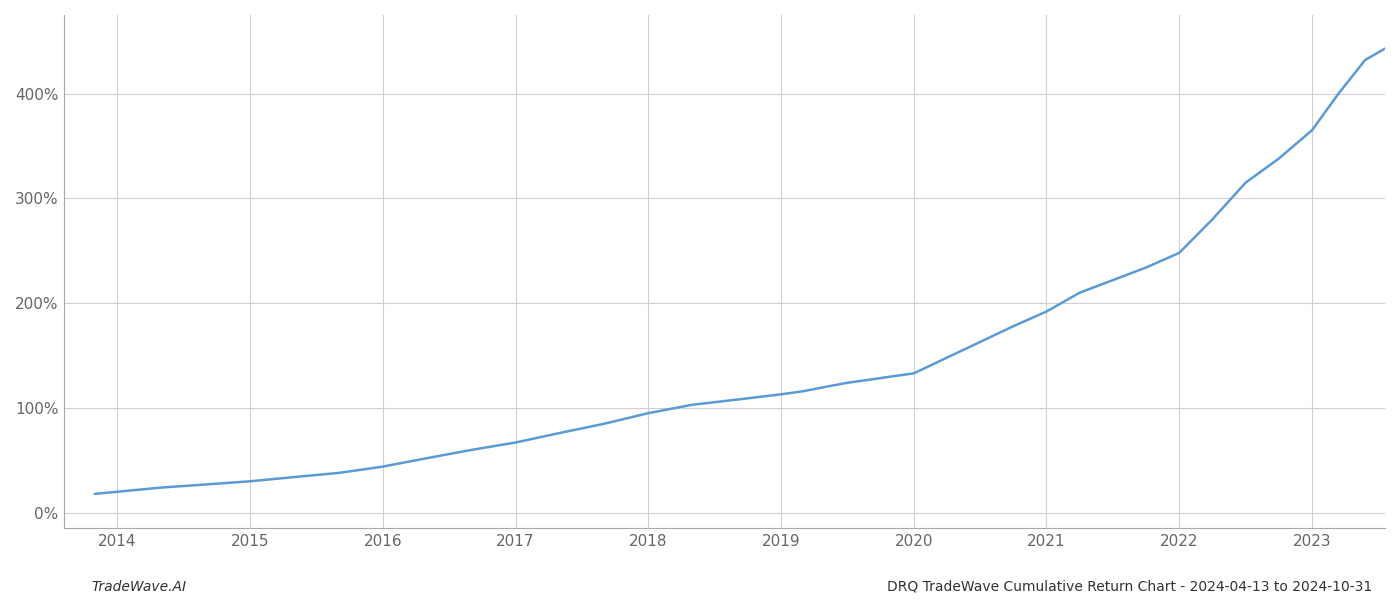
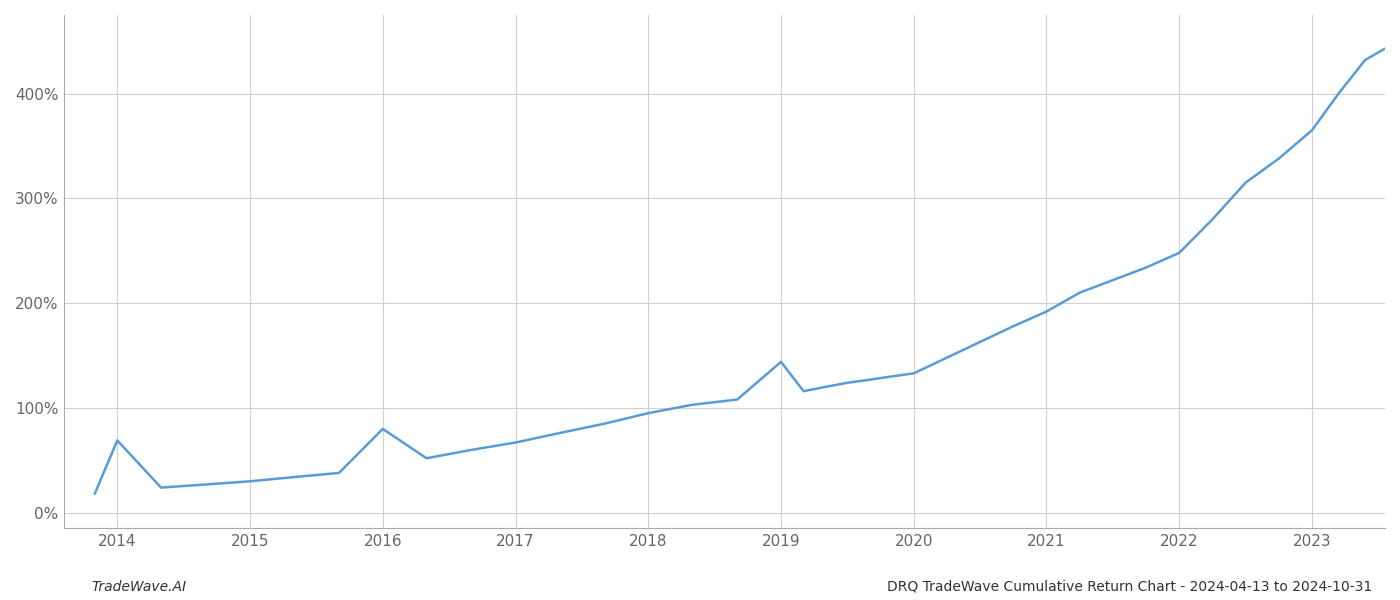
2014: 20% -> 69%
2016: 44% -> 80%
2019: 113% -> 144%
